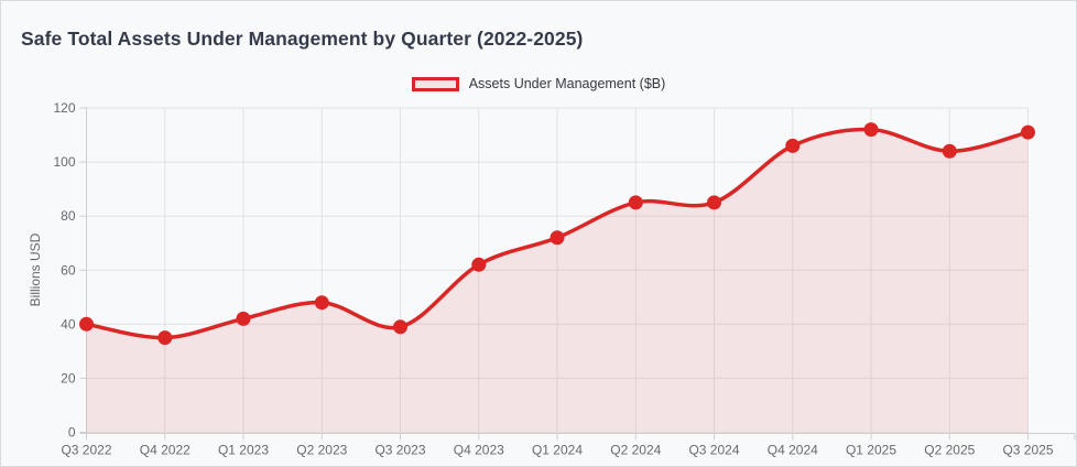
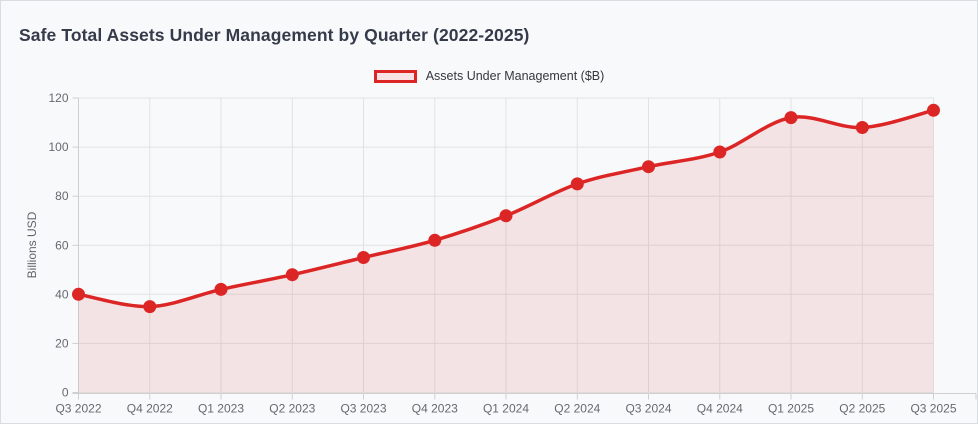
Q3 2023: 39 -> 55
Q3 2024: 85 -> 92
Q4 2024: 106 -> 98
Q2 2025: 104 -> 108
Q3 2025: 111 -> 115
